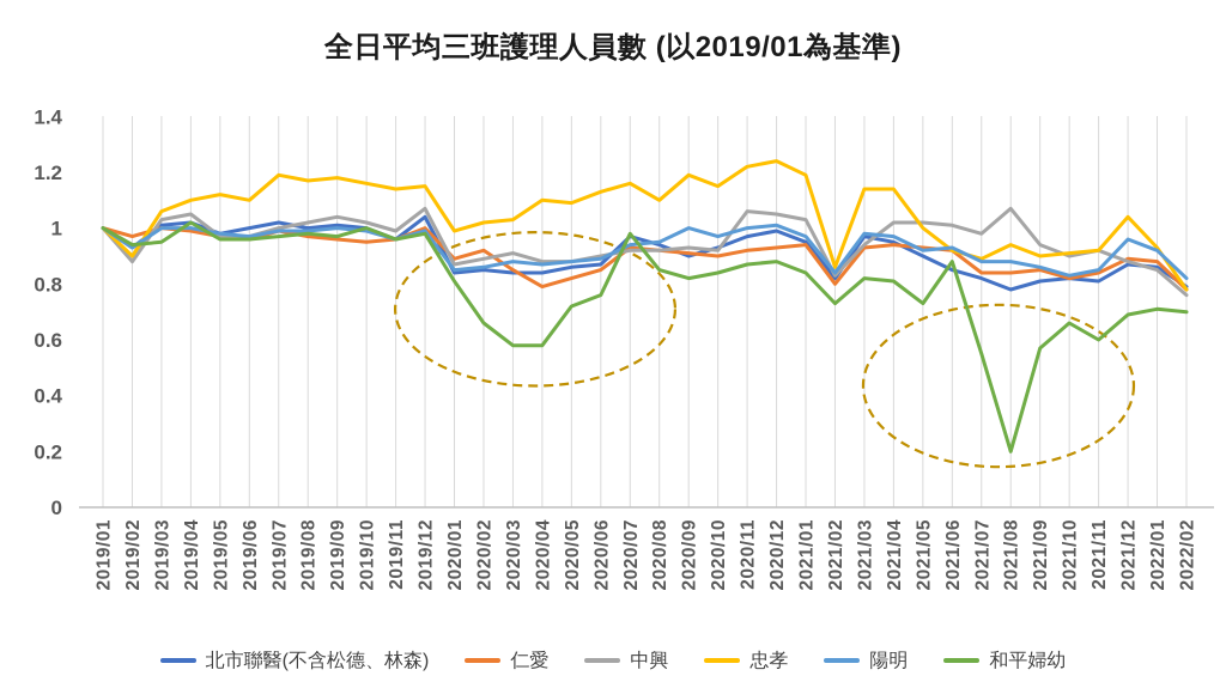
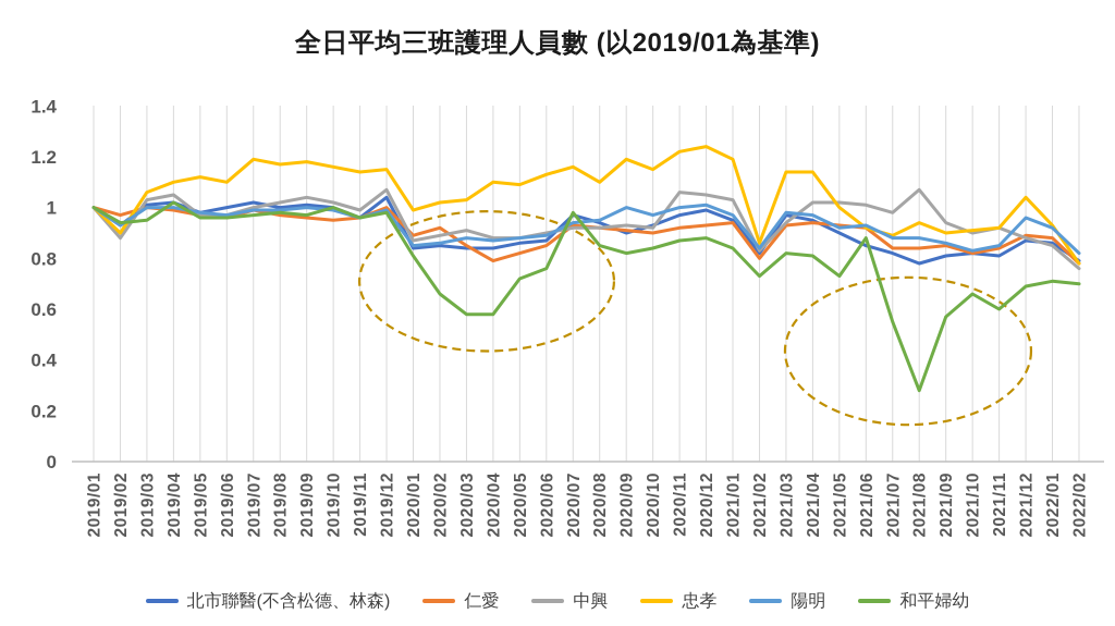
和平婦幼/2021/08: 0.20 -> 0.28
